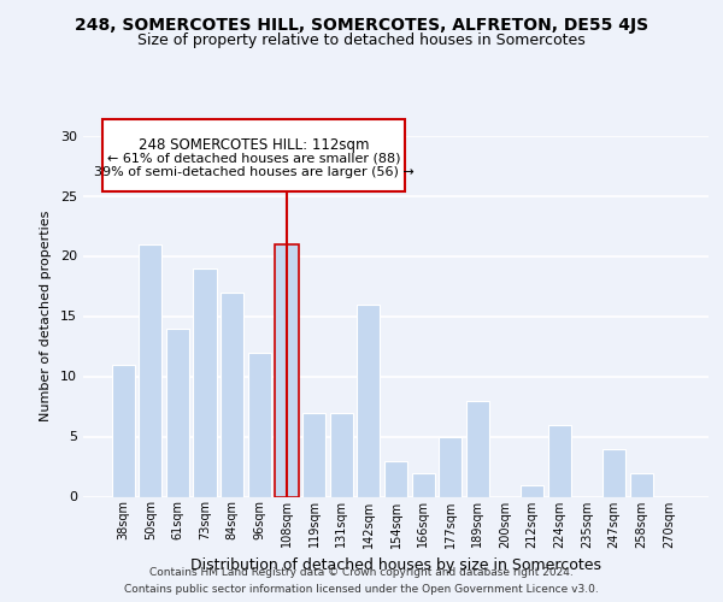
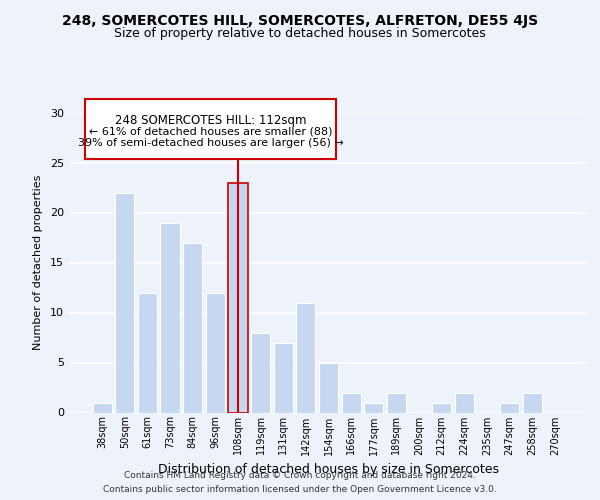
38sqm: 11 -> 1
50sqm: 21 -> 22
61sqm: 14 -> 12
108sqm: 21 -> 23
119sqm: 7 -> 8
142sqm: 16 -> 11
154sqm: 3 -> 5
177sqm: 5 -> 1
189sqm: 8 -> 2
224sqm: 6 -> 2
247sqm: 4 -> 1
